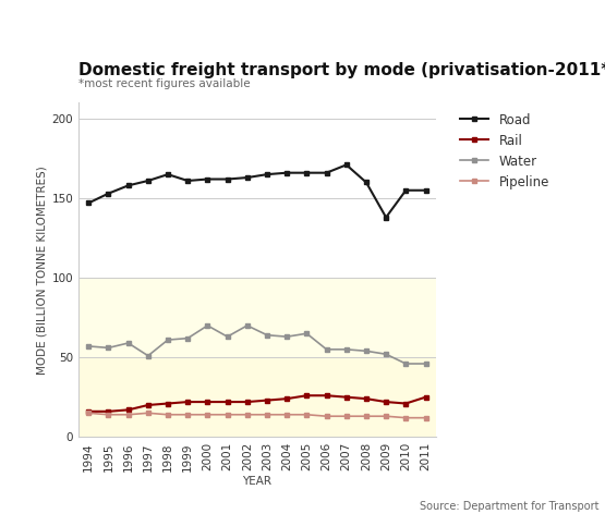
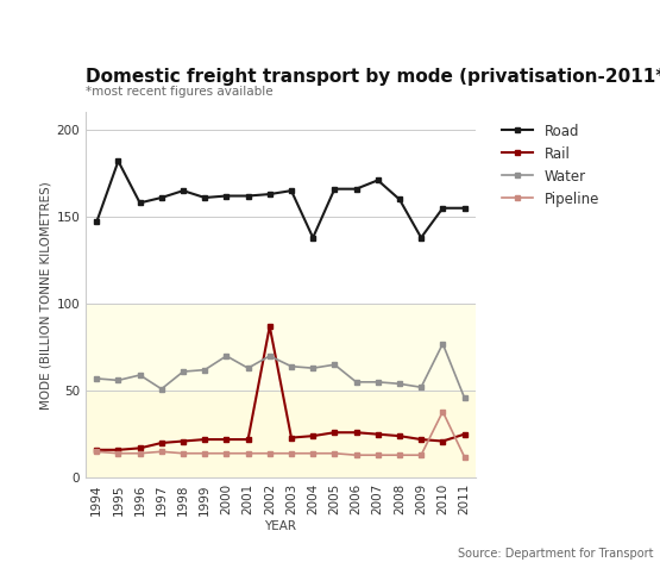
Road/1995: 153 -> 182
Rail/2002: 22 -> 87
Road/2004: 166 -> 138
Water/2010: 46 -> 77
Pipeline/2010: 12 -> 38
